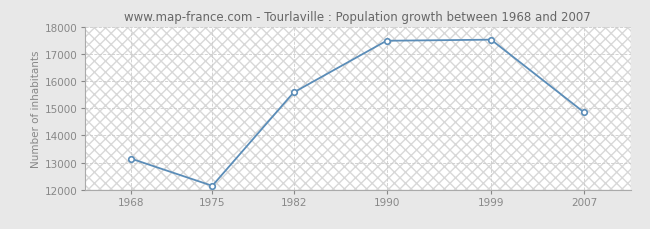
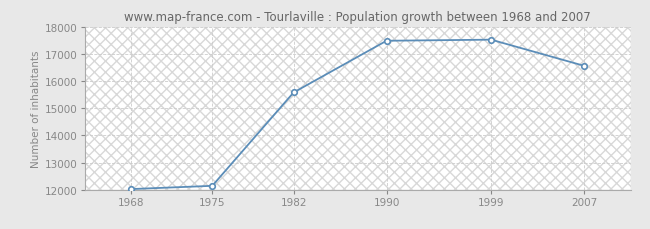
1968: 13150 -> 12030
2007: 14850 -> 16560
